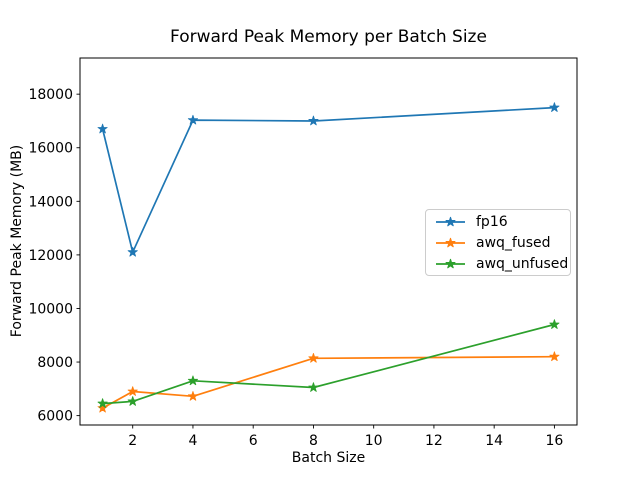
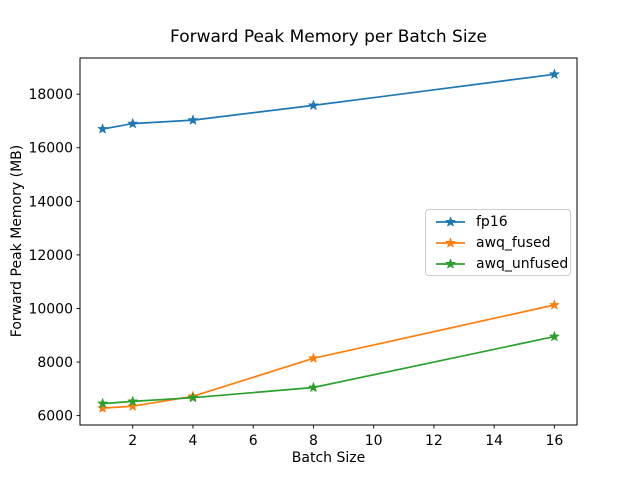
fp16/2: 12100 -> 16900
awq_fused/2: 6900 -> 6400
awq_unfused/4: 7300 -> 6700
fp16/8: 17000 -> 17600
fp16/16: 17500 -> 18700
awq_fused/16: 8200 -> 10100
awq_unfused/16: 9400 -> 9000
